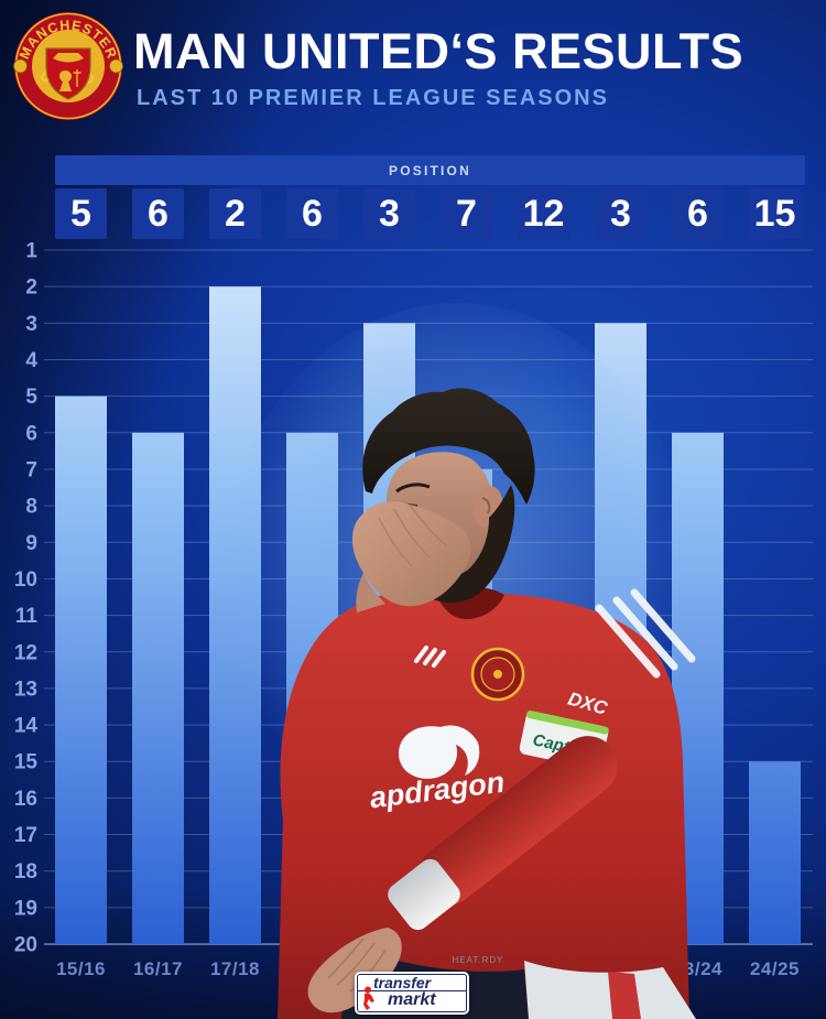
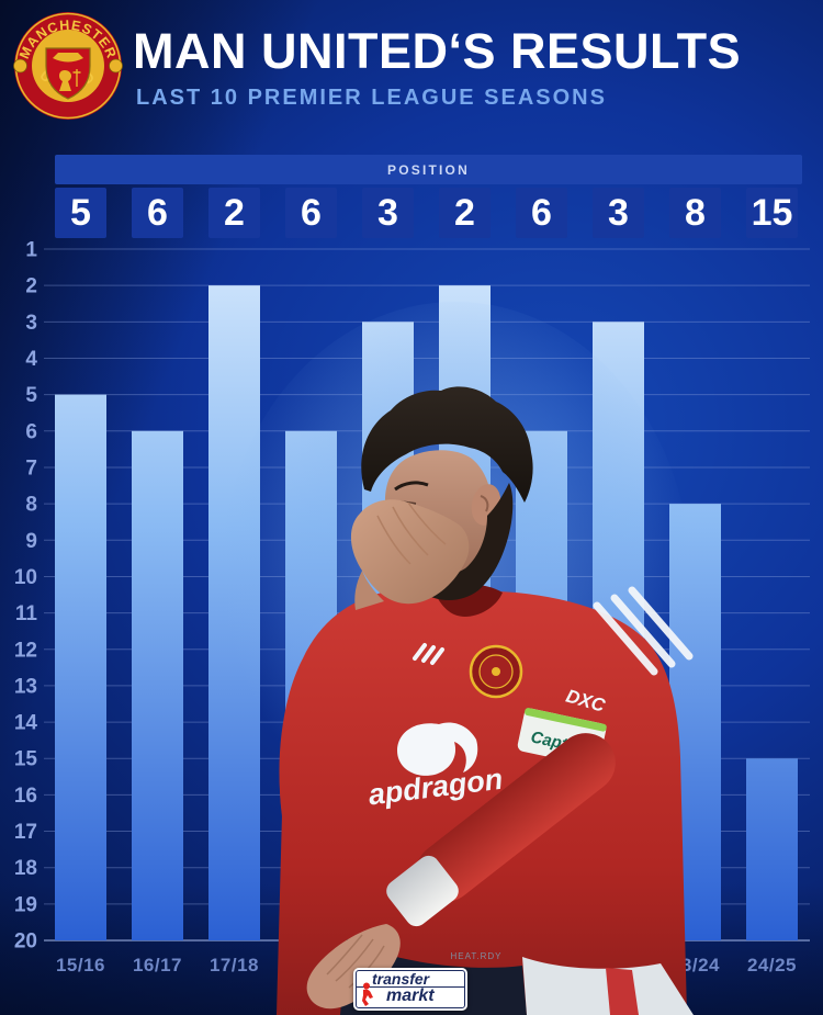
20/21: 7 -> 2
21/22: 12 -> 6
23/24: 6 -> 8
